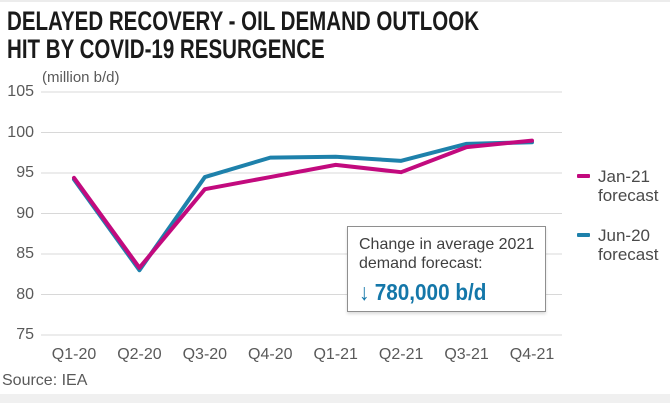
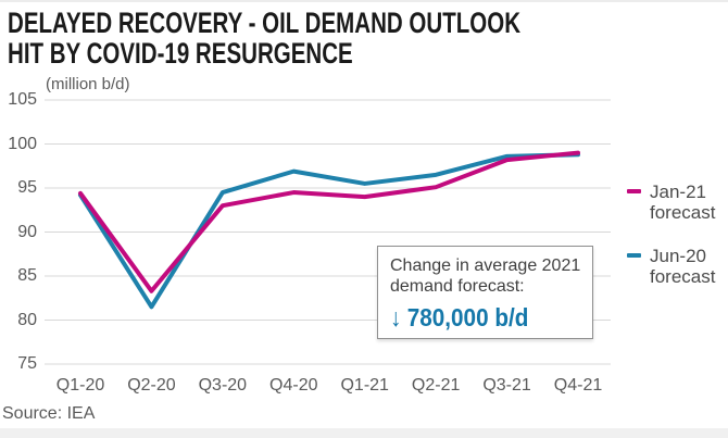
Jun-20 forecast/Q2-20: 83 -> 82
Jan-21 forecast/Q1-21: 96 -> 94
Jun-20 forecast/Q1-21: 97 -> 96
